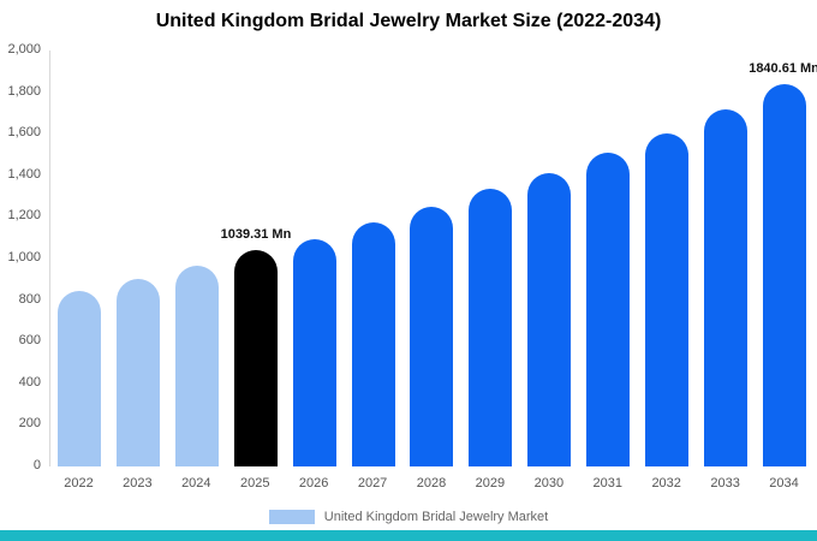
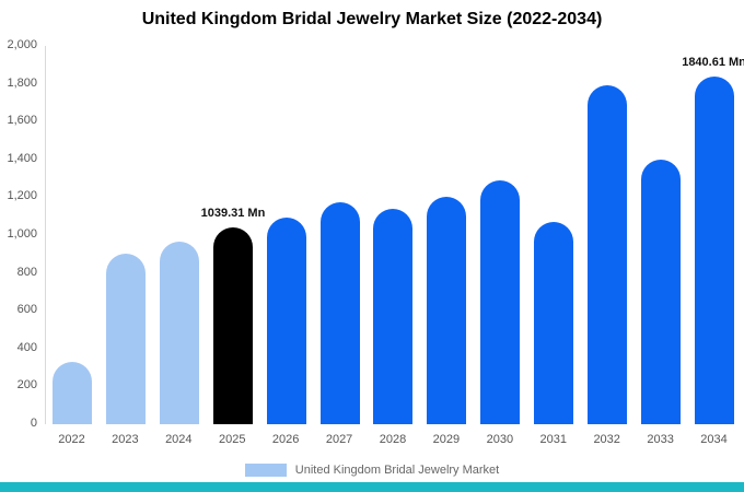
2022: 840 -> 330
2028: 1250 -> 1140
2029: 1340 -> 1200
2030: 1410 -> 1290
2031: 1510 -> 1070
2032: 1600 -> 1790
2033: 1720 -> 1400
